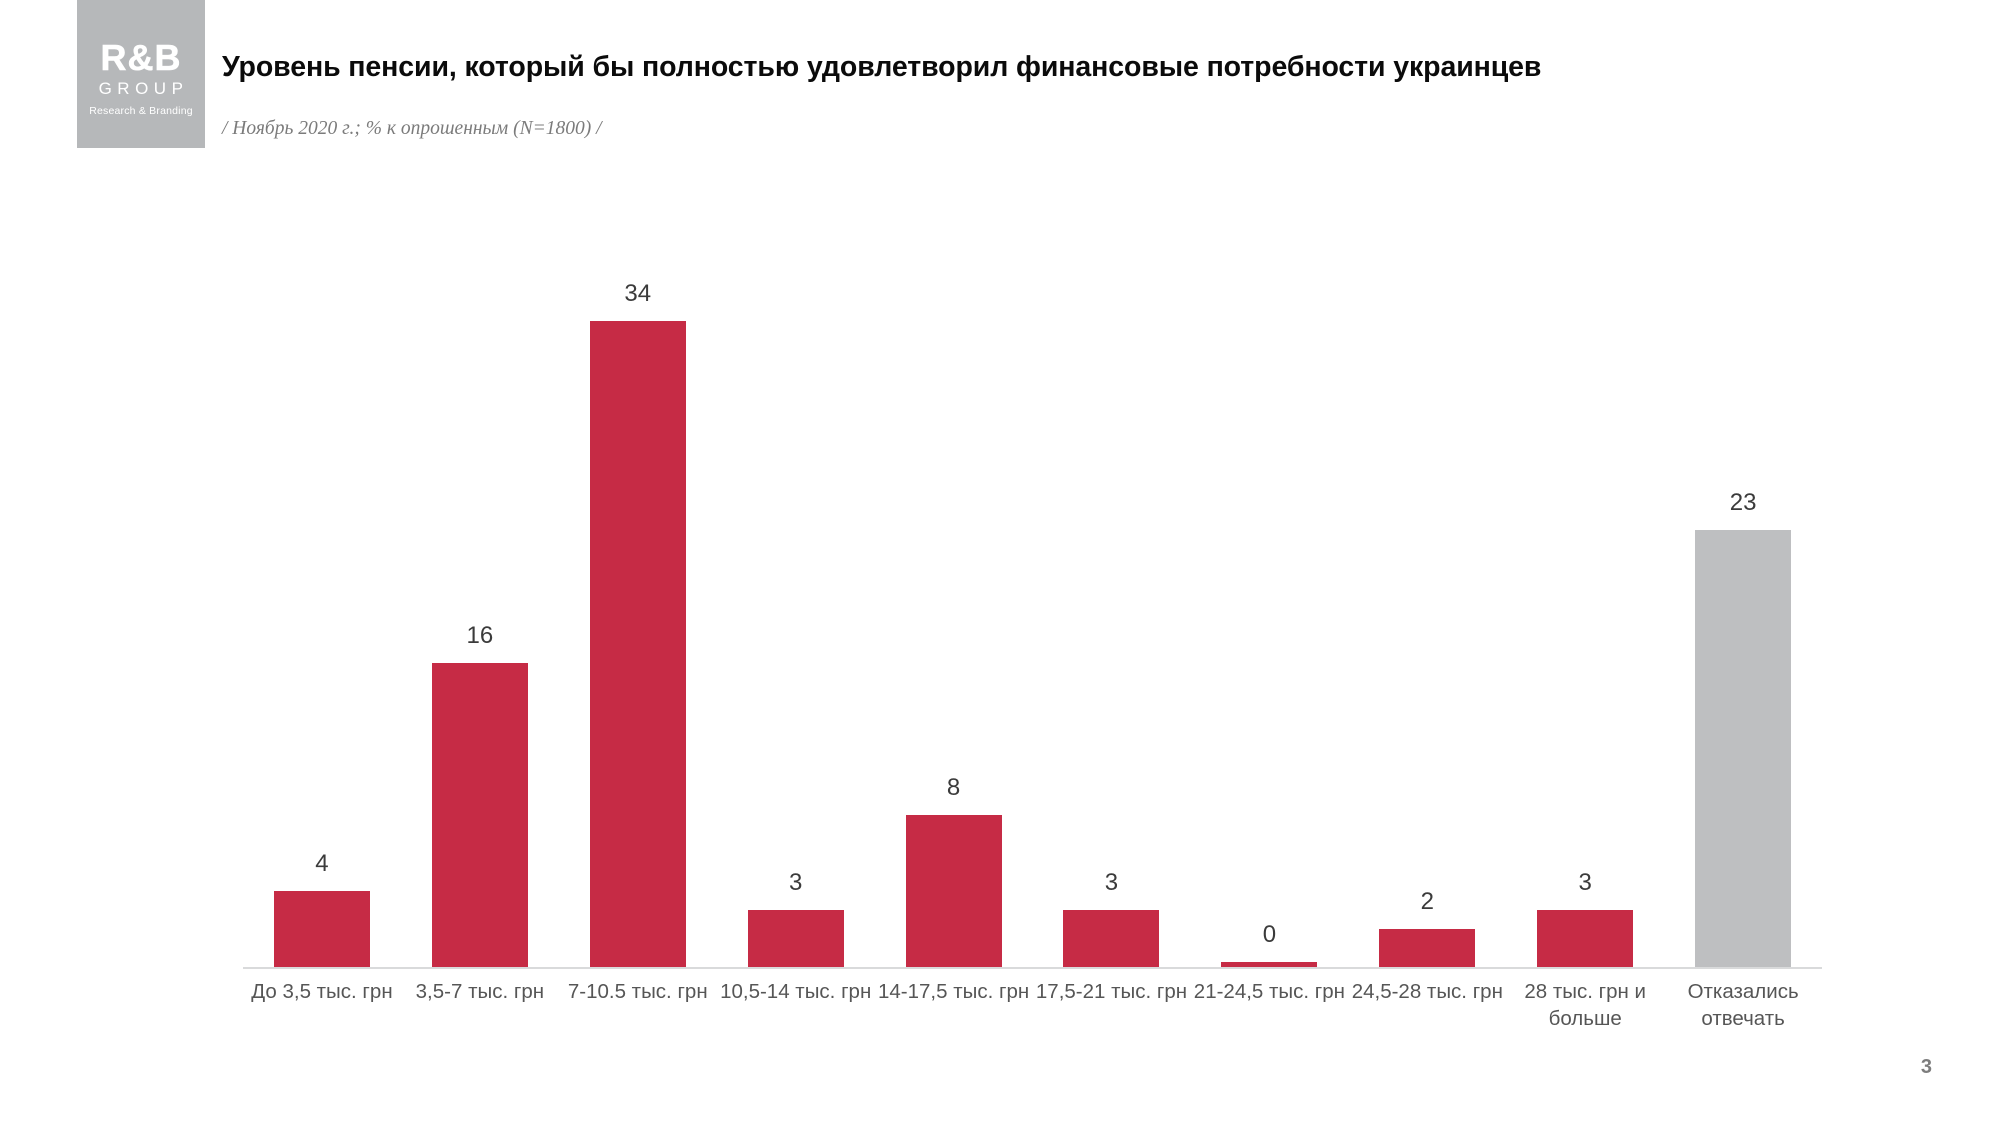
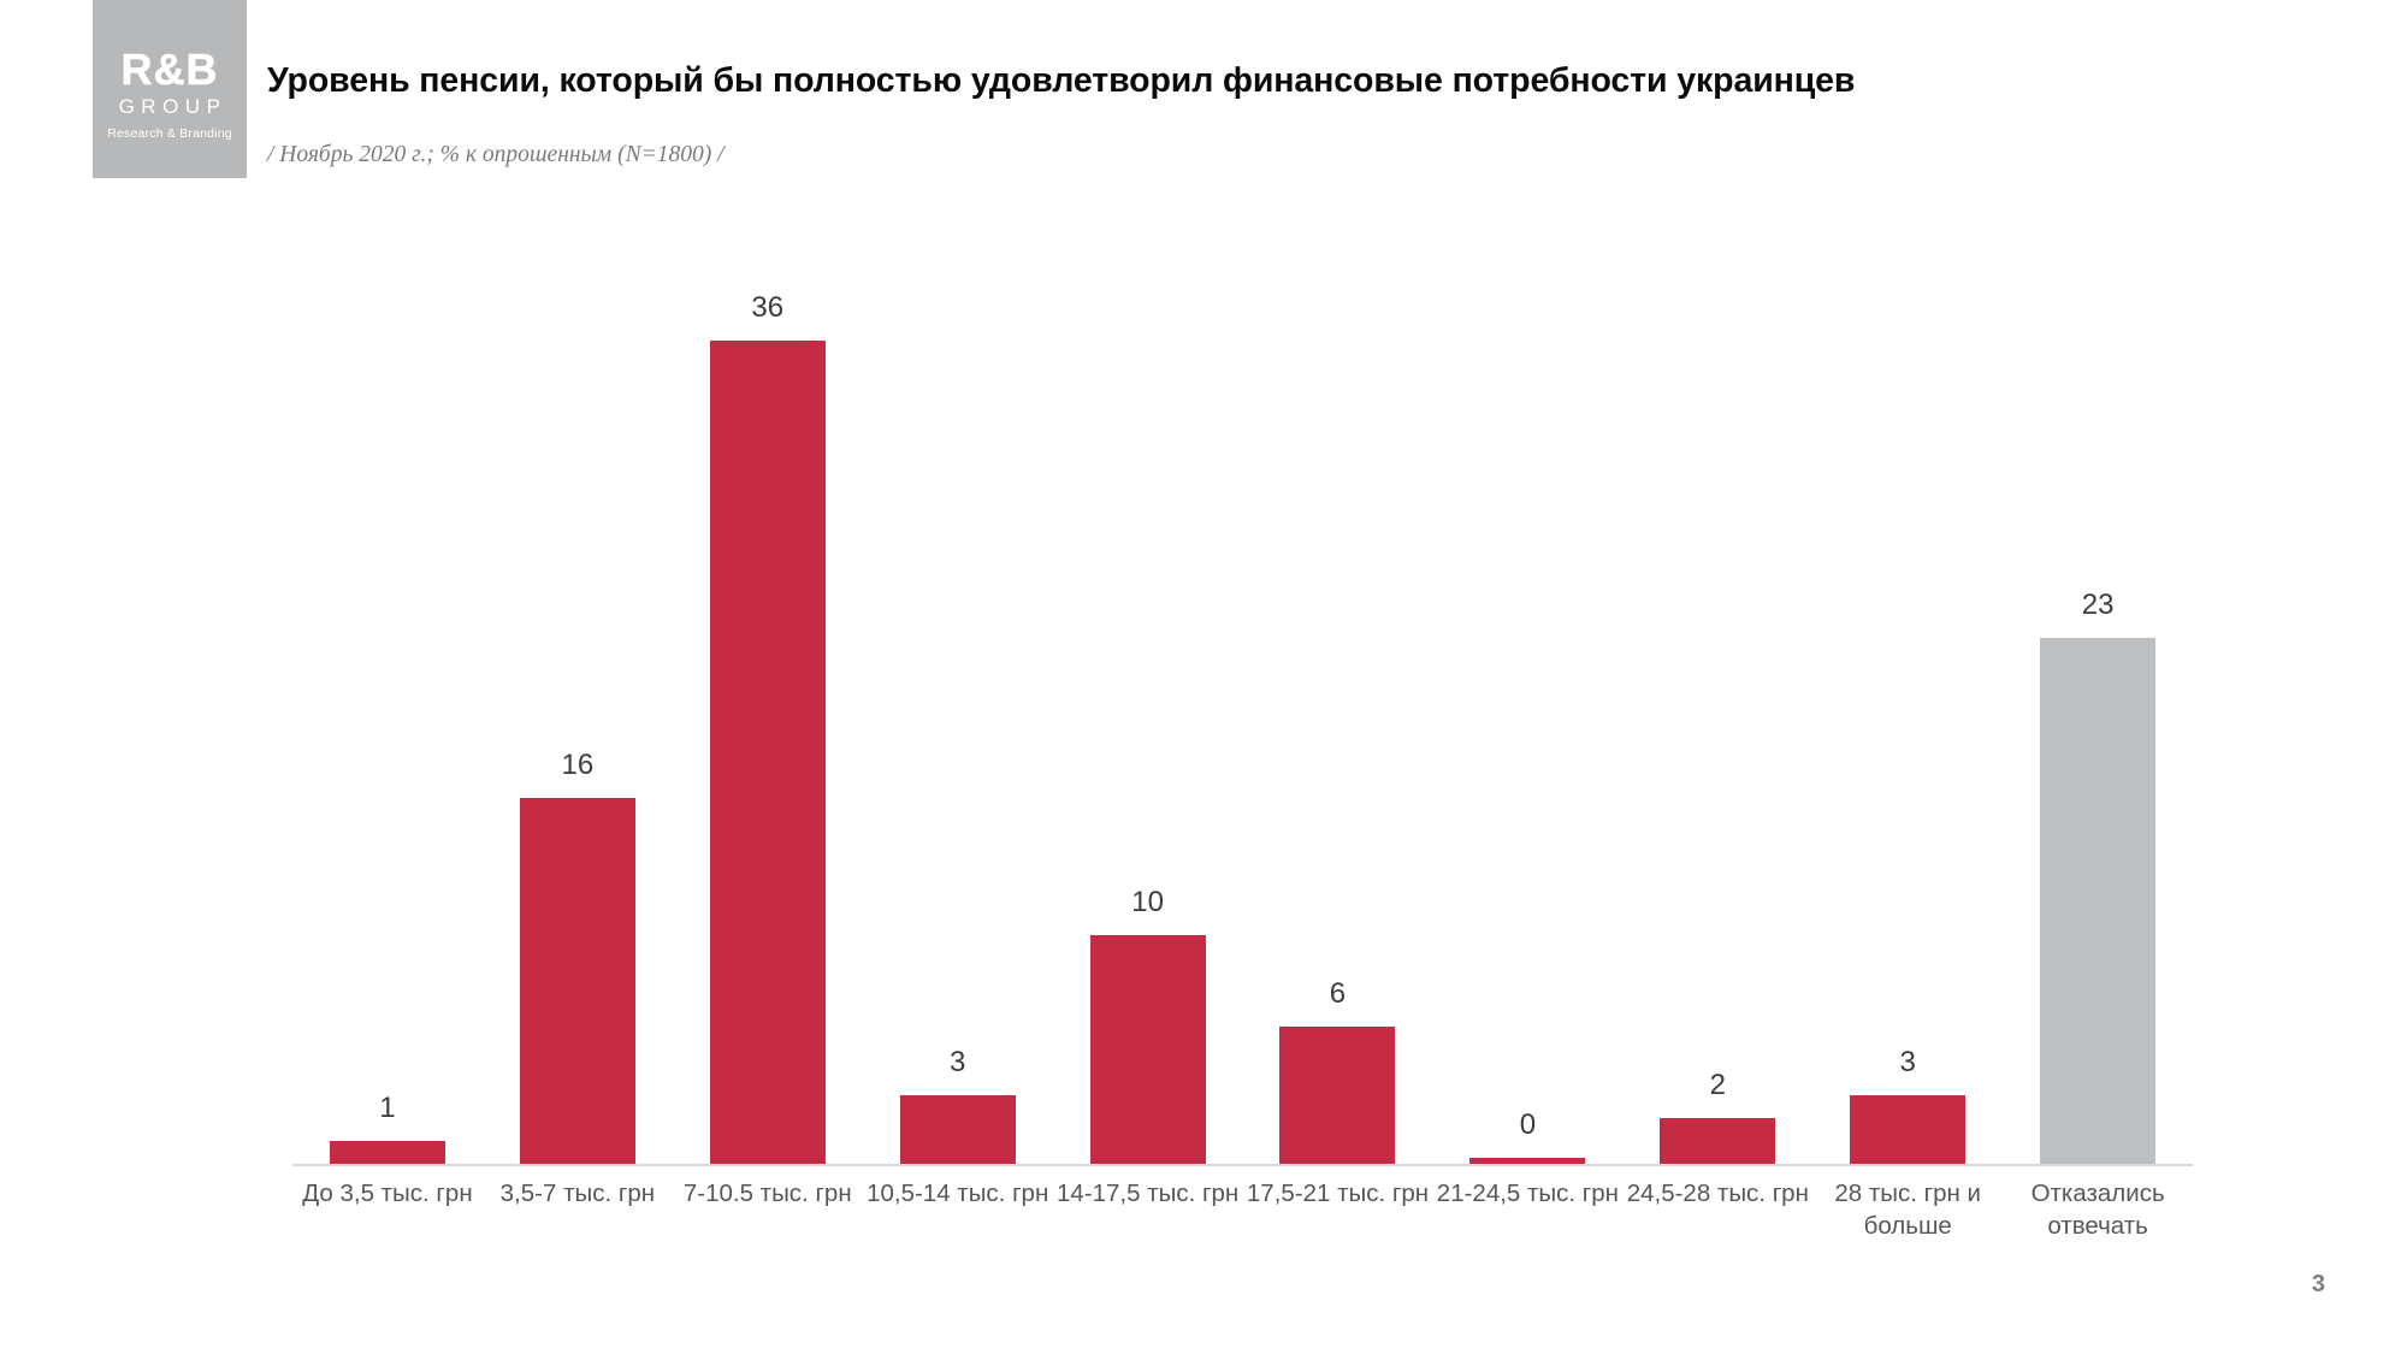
До 3,5 тыс. грн: 4 -> 1
7-10.5 тыс. грн: 34 -> 36
14-17,5 тыс. грн: 8 -> 10
17,5-21 тыс. грн: 3 -> 6
